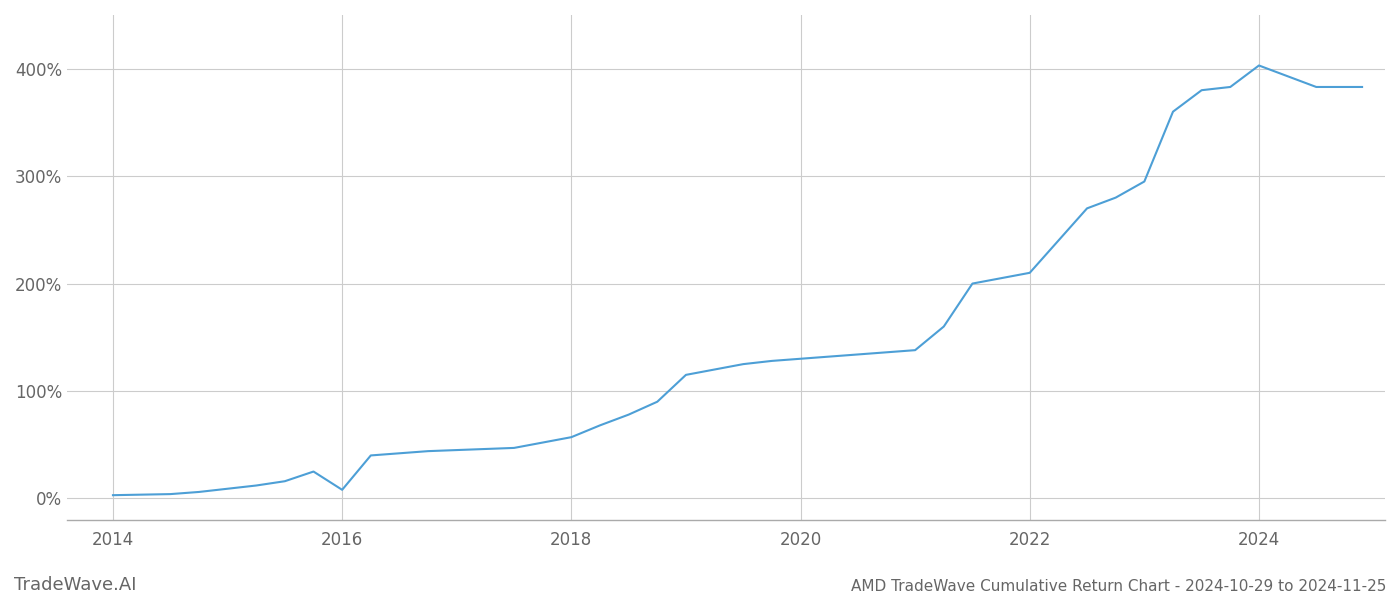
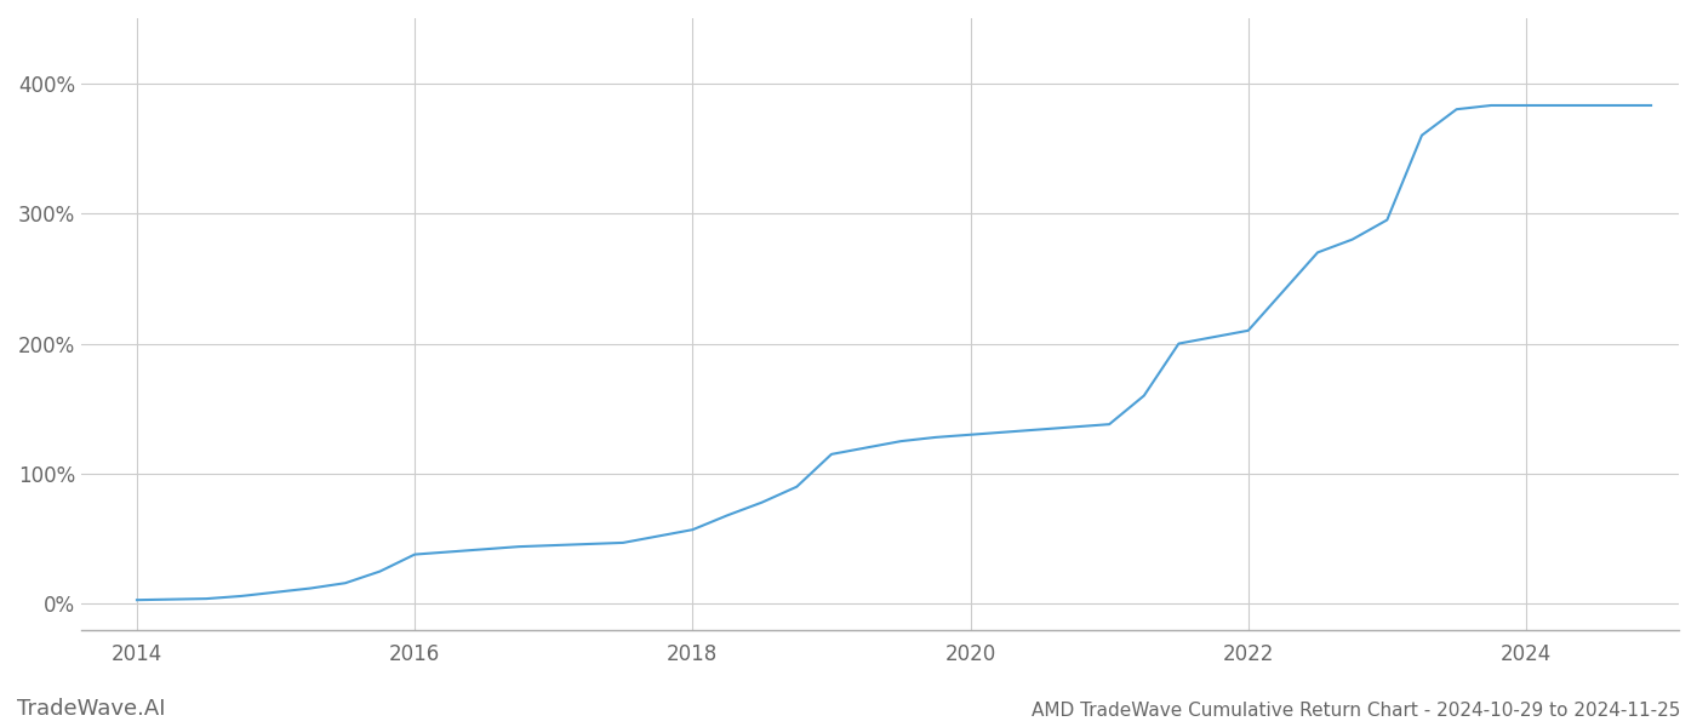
2016: 8% -> 38%
2024: 403% -> 383%
